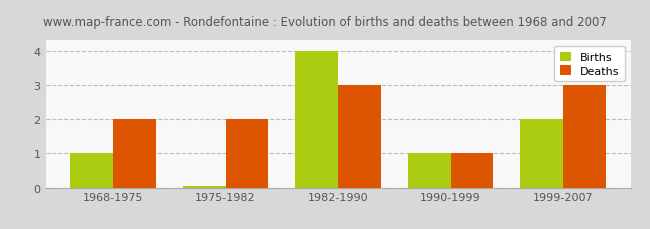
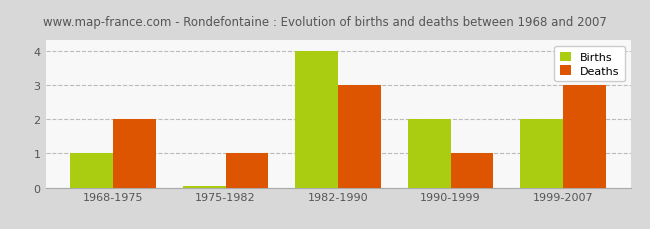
Deaths/1975-1982: 2 -> 1
Births/1990-1999: 1.00 -> 2.00
